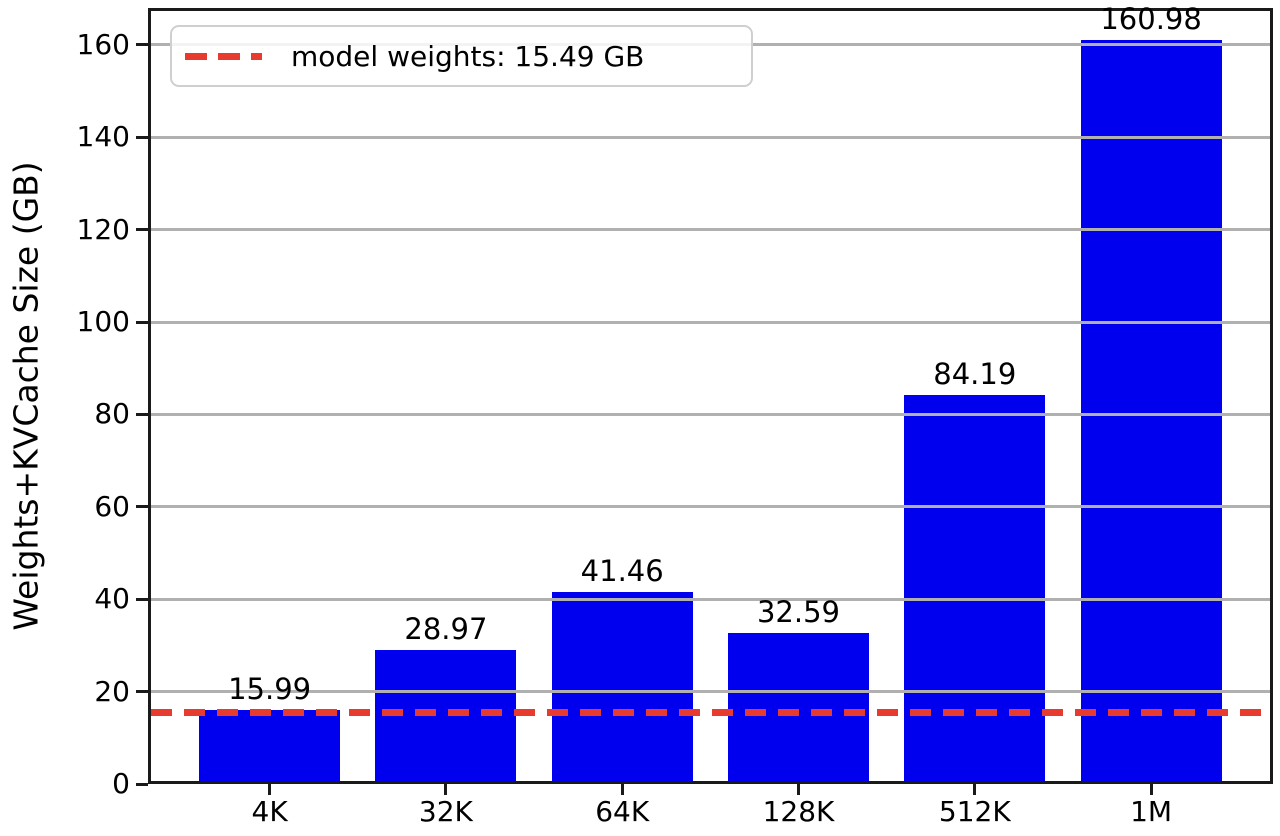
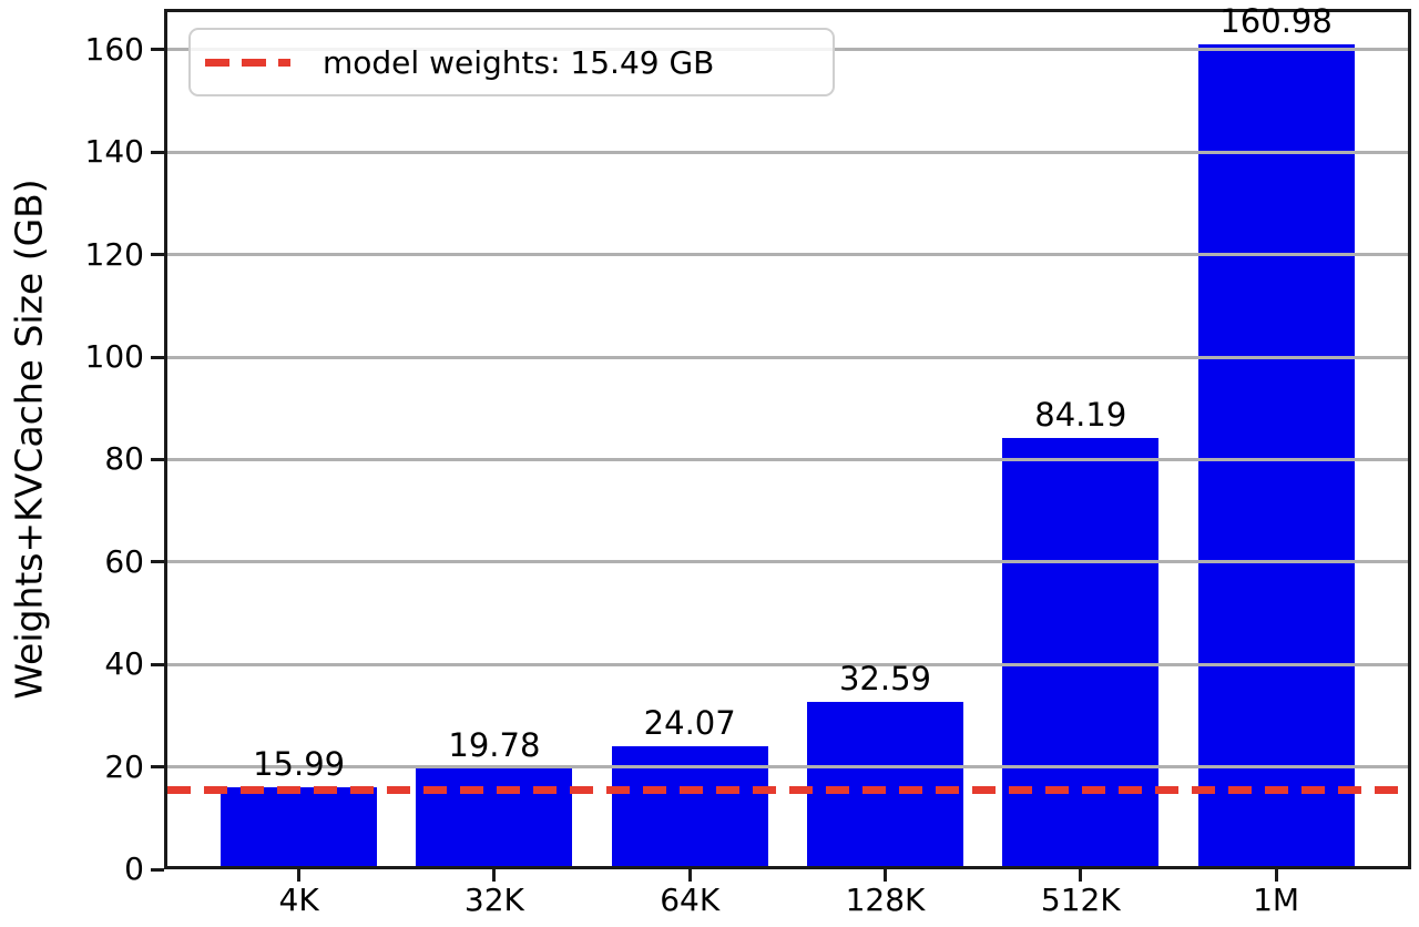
32K: 28.97 -> 19.78
64K: 41.46 -> 24.07
